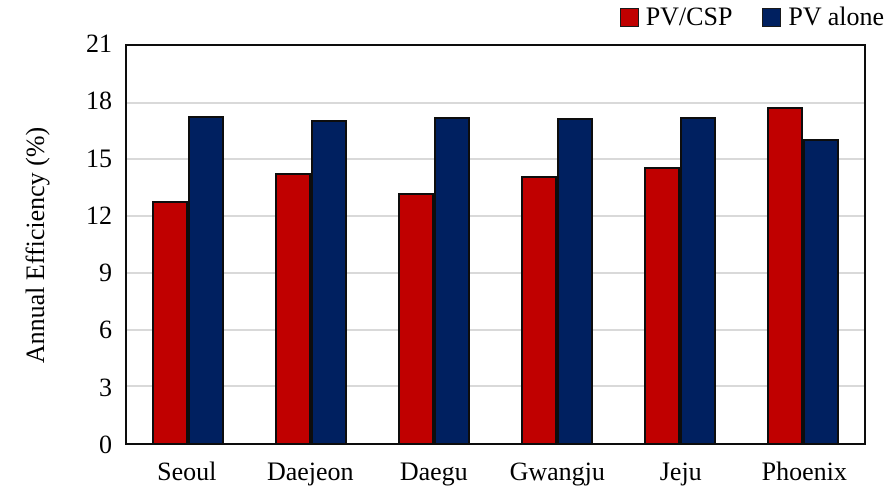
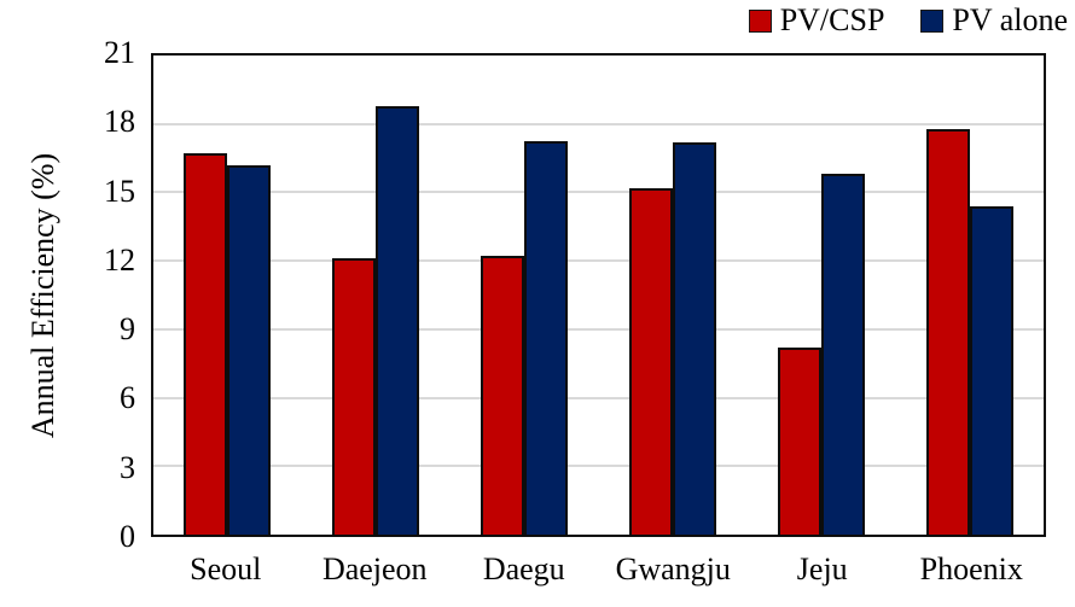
PV/CSP/Seoul: 12.8 -> 16.7
PV alone/Seoul: 17.3 -> 16.2
PV/CSP/Daejeon: 14.3 -> 12.1
PV alone/Daejeon: 17.1 -> 18.8
PV/CSP/Daegu: 13.2 -> 12.2
PV/CSP/Gwangju: 14.1 -> 15.2
PV/CSP/Jeju: 14.6 -> 8.2
PV alone/Jeju: 17.2 -> 15.8
PV alone/Phoenix: 16.1 -> 14.4
